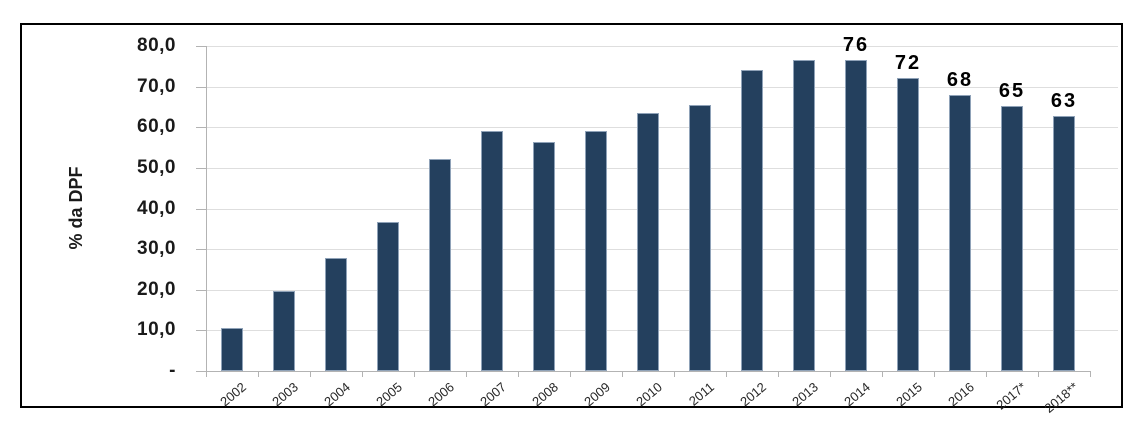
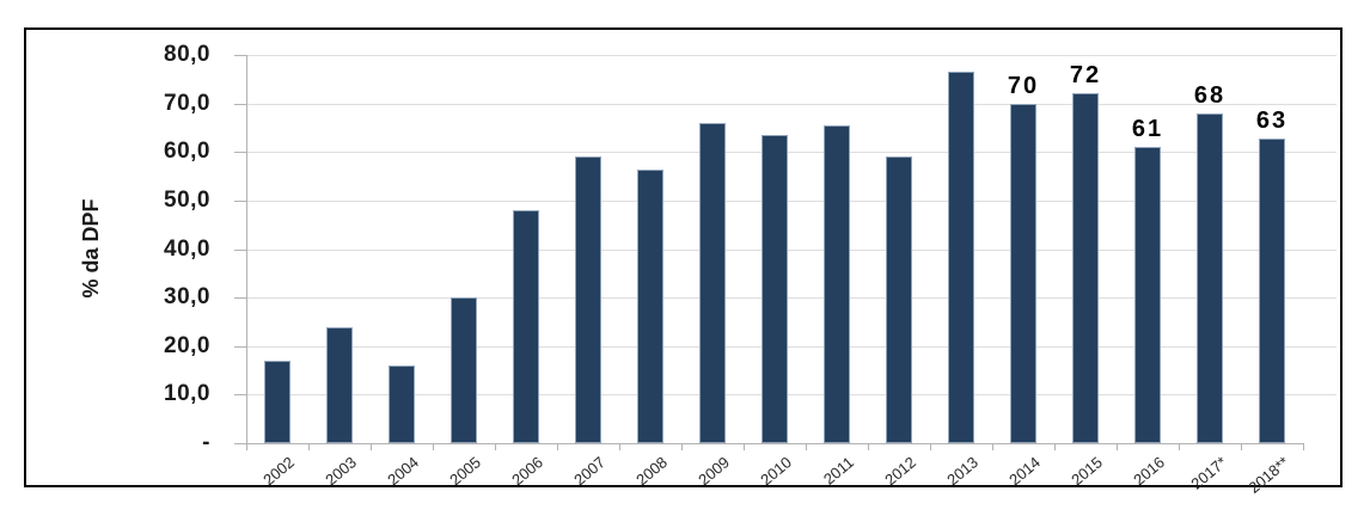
2002: 10 -> 17
2003: 20 -> 24
2004: 28 -> 16
2005: 37 -> 30
2006: 52 -> 48
2009: 59 -> 66
2012: 74 -> 59
2014: 76 -> 70
2016: 68 -> 61
2017*: 65 -> 68
